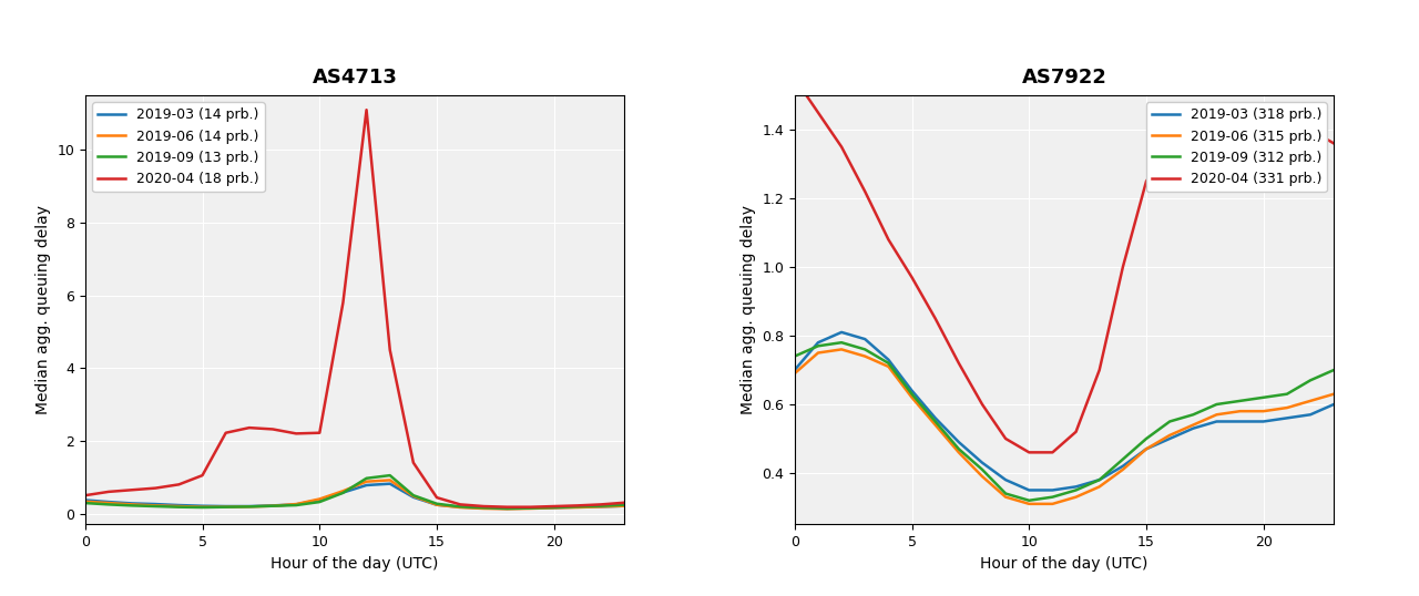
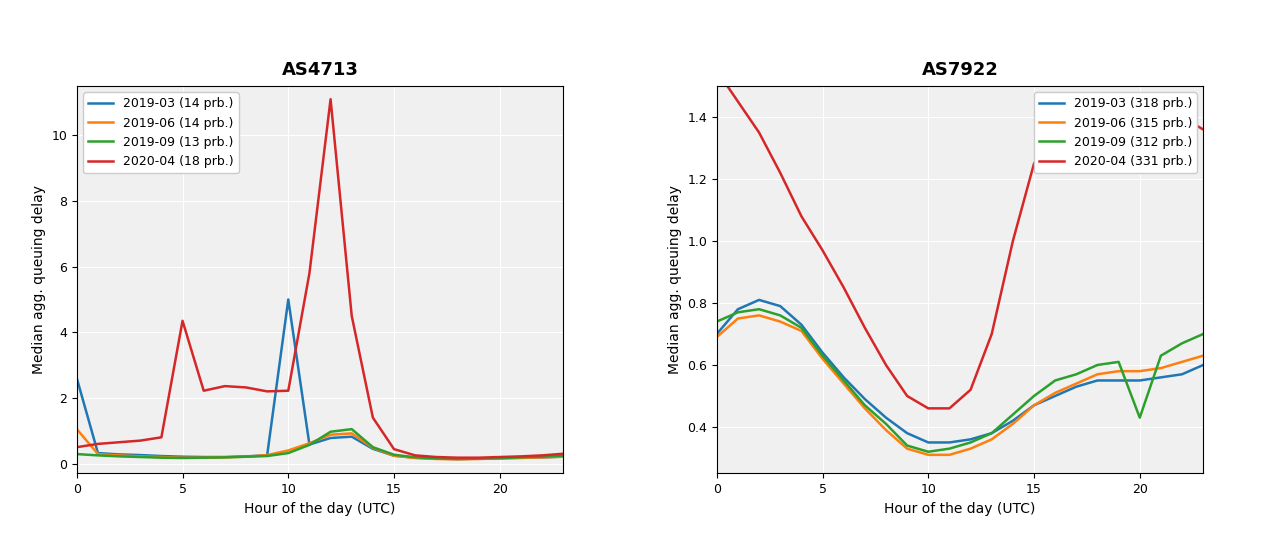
AS4713/2019-03 (14 prb.)/0: 0.37 -> 2.60
AS4713/2019-06 (14 prb.)/0: 0.33 -> 1.05
AS4713/2020-04 (18 prb.)/5: 1.05 -> 4.35
AS4713/2019-03 (14 prb.)/10: 0.38 -> 5.00
AS7922/2019-09 (312 prb.)/20: 0.62 -> 0.43
